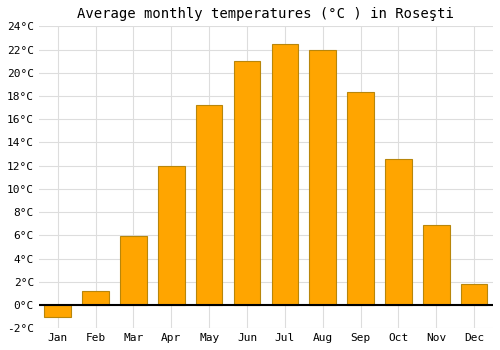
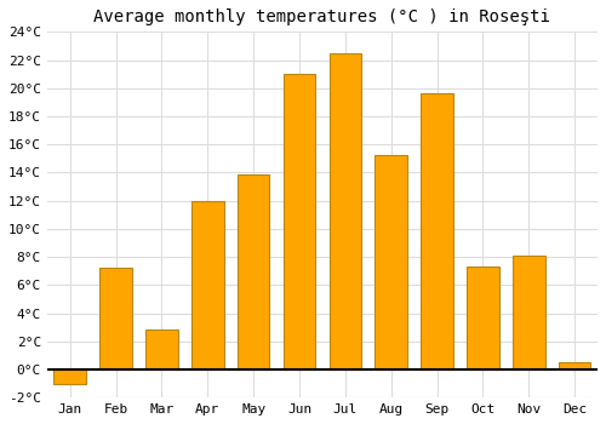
Feb: 1.2°C -> 7.2°C
Mar: 5.9°C -> 2.8°C
May: 17.2°C -> 13.9°C
Aug: 22.0°C -> 15.2°C
Sep: 18.3°C -> 19.6°C
Oct: 12.6°C -> 7.3°C
Nov: 6.9°C -> 8.1°C
Dec: 1.8°C -> 0.5°C
